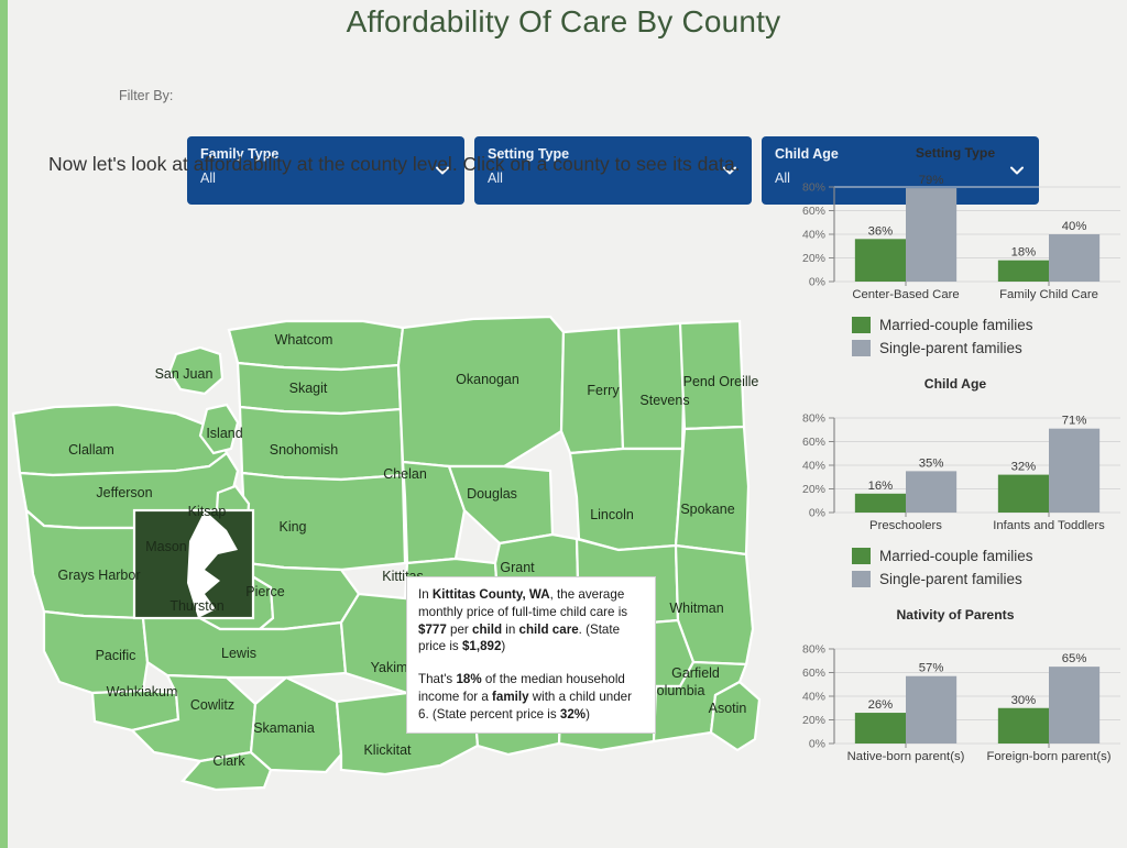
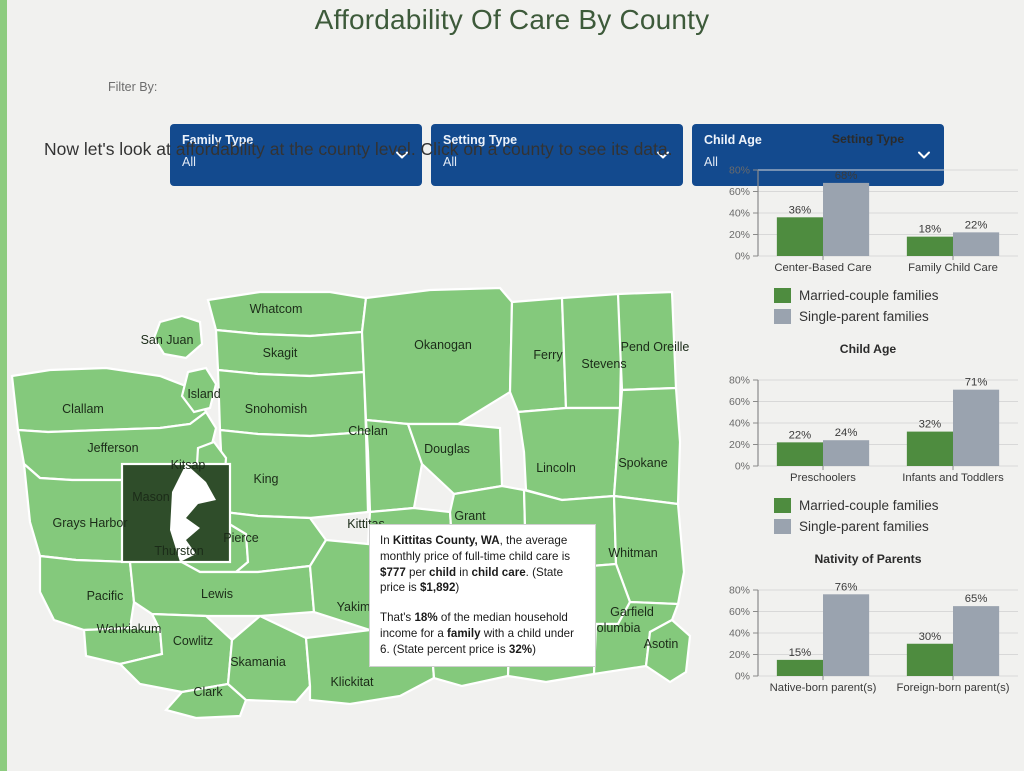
Setting Type/Single-parent families/Center-Based Care: 79% -> 68%
Setting Type/Single-parent families/Family Child Care: 40% -> 22%
Child Age/Married-couple families/Preschoolers: 16% -> 22%
Child Age/Single-parent families/Preschoolers: 35% -> 24%
Nativity of Parents/Married-couple families/Native-born parent(s): 26% -> 15%
Nativity of Parents/Single-parent families/Native-born parent(s): 57% -> 76%
